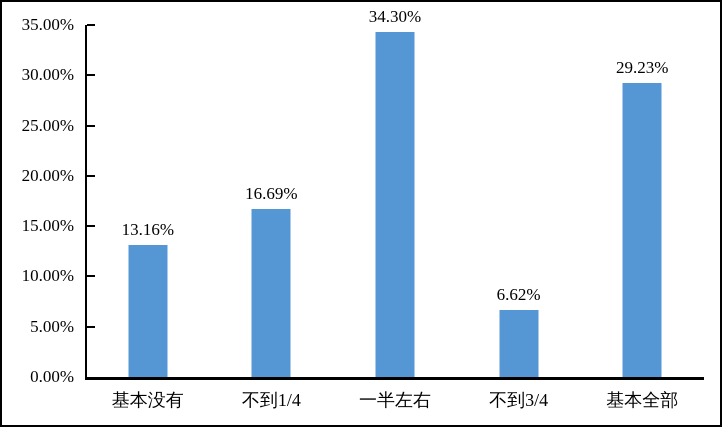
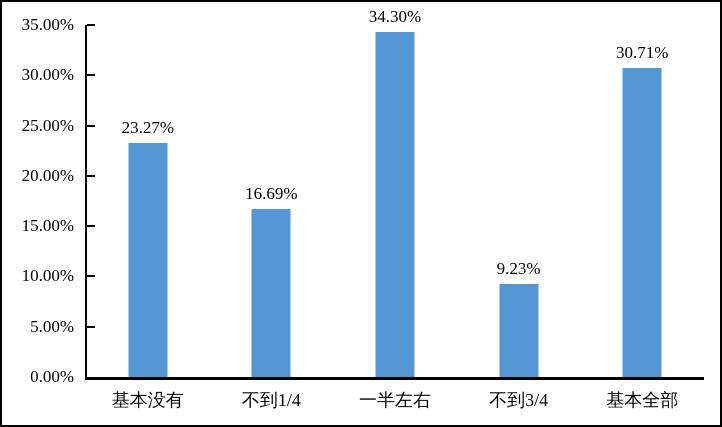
基本没有: 13.16% -> 23.27%
不到3/4: 6.62% -> 9.23%
基本全部: 29.23% -> 30.71%
